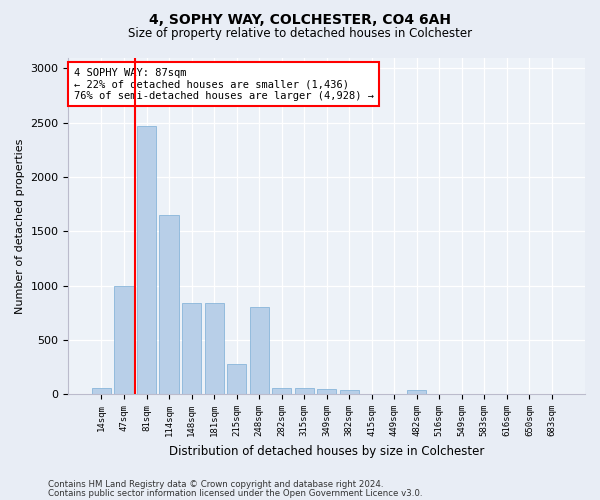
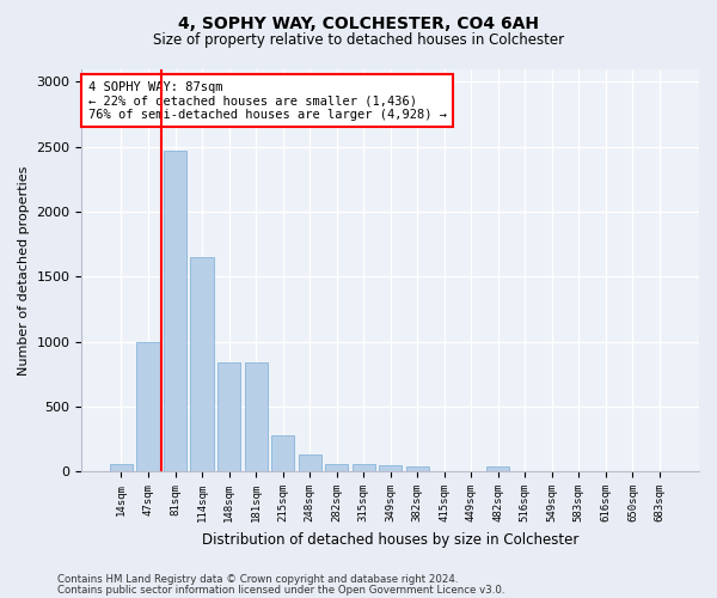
248sqm: 800 -> 130
